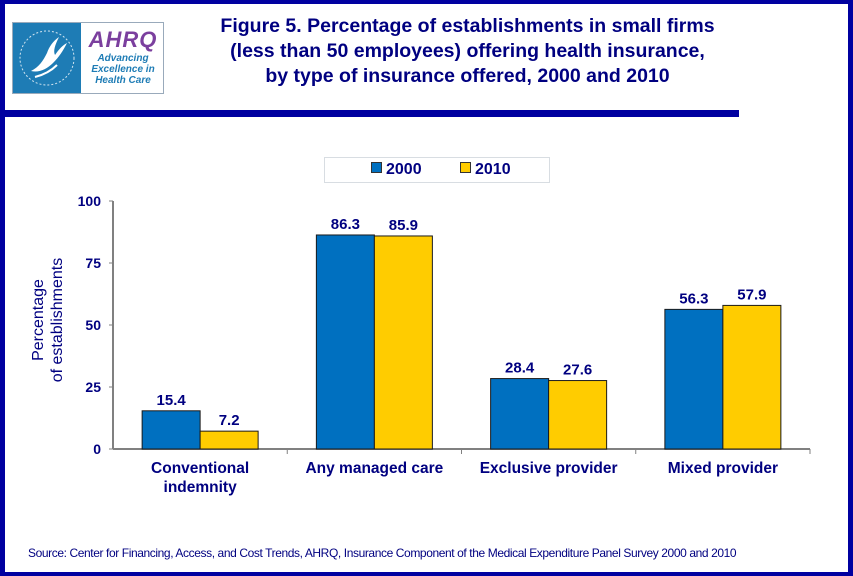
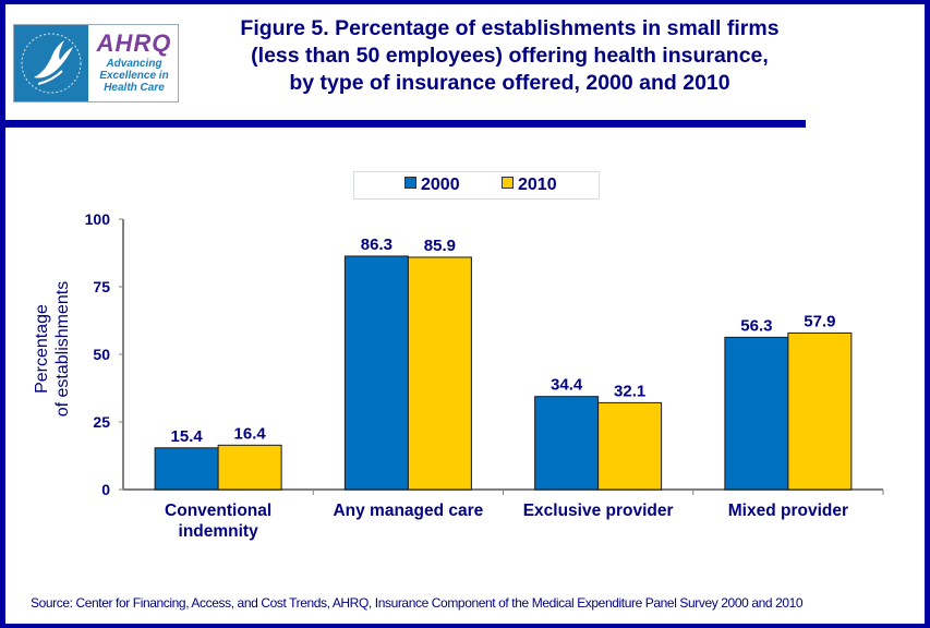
2010/Conventional indemnity: 7.2 -> 16.4
2000/Exclusive provider: 28.4 -> 34.4
2010/Exclusive provider: 27.6 -> 32.1
